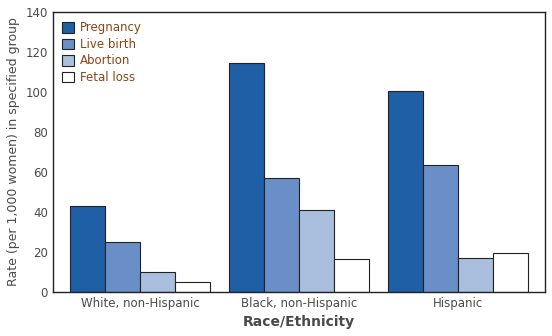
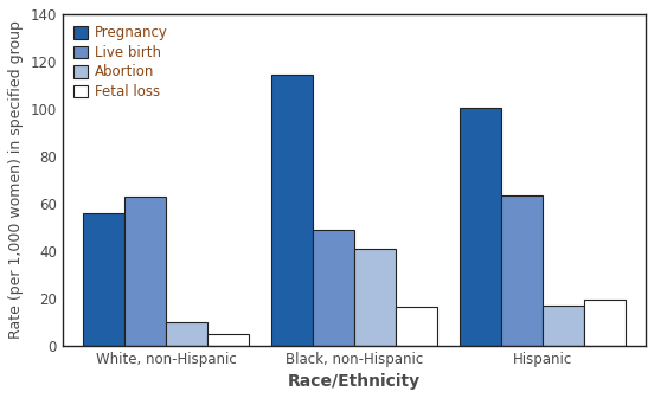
Pregnancy/White, non-Hispanic: 43 -> 56
Live birth/White, non-Hispanic: 25 -> 63
Live birth/Black, non-Hispanic: 57 -> 49
